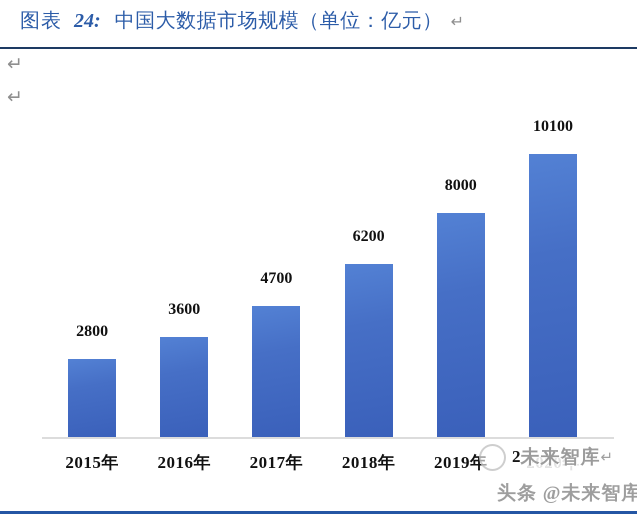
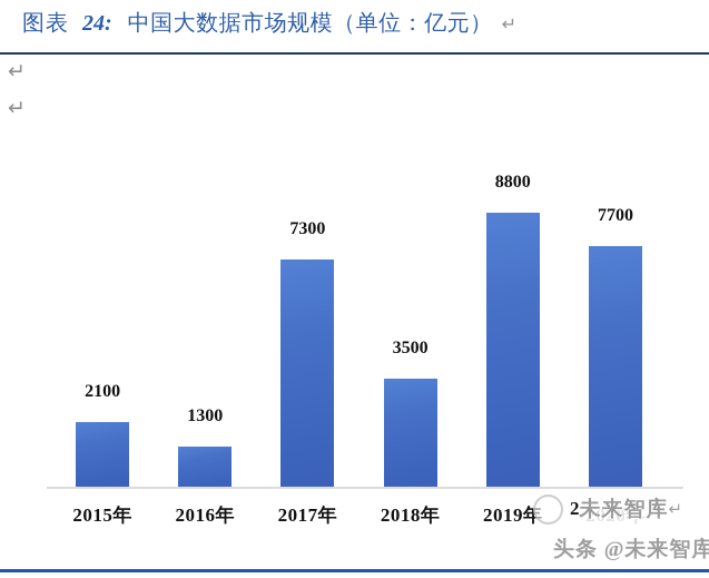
2015年: 2800 -> 2100
2016年: 3600 -> 1300
2017年: 4700 -> 7300
2018年: 6200 -> 3500
2019年: 8000 -> 8800
2020年: 10100 -> 7700
